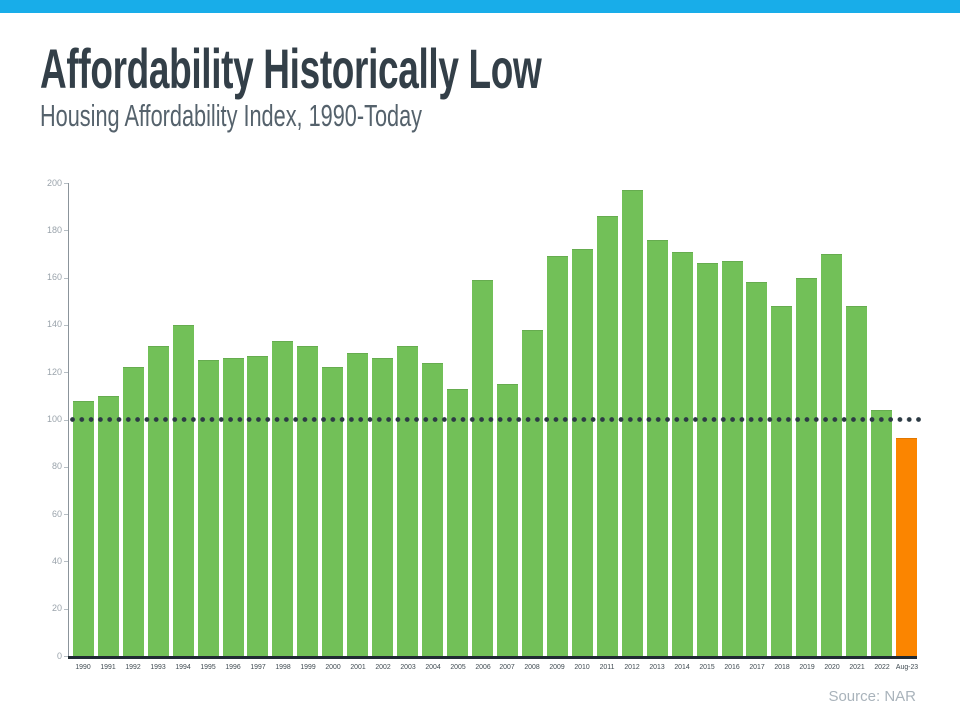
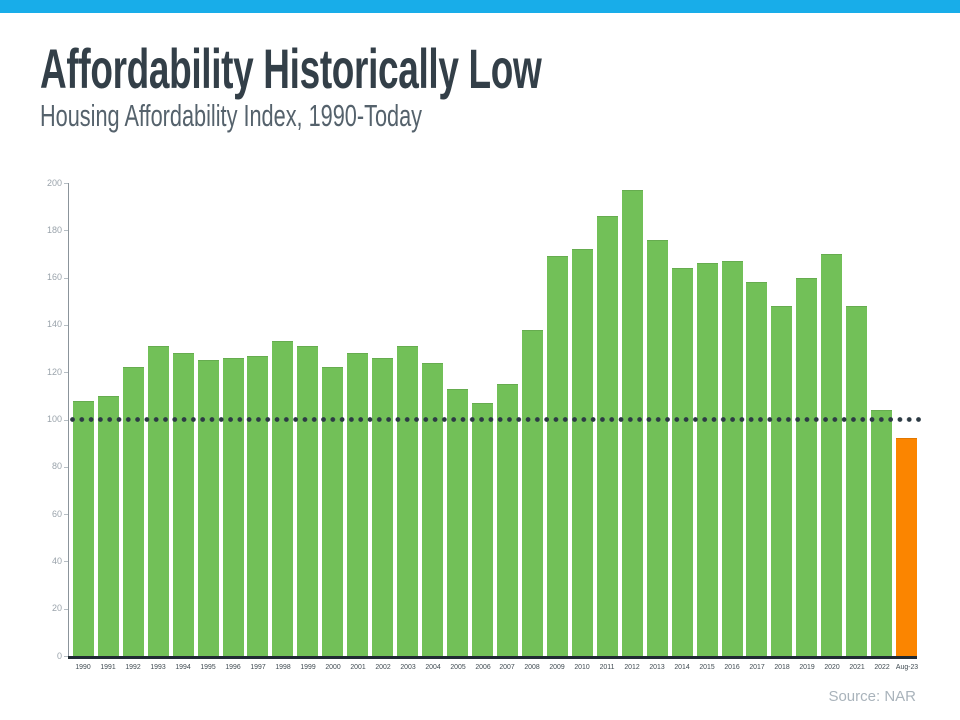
1994: 140 -> 128
2006: 159 -> 107
2014: 171 -> 164
